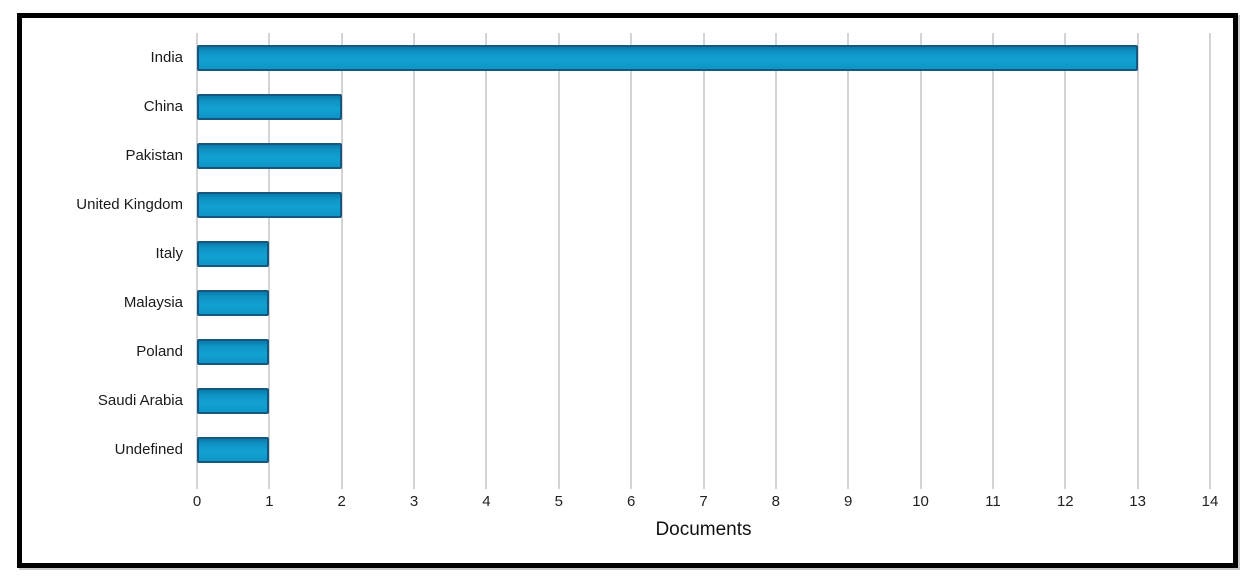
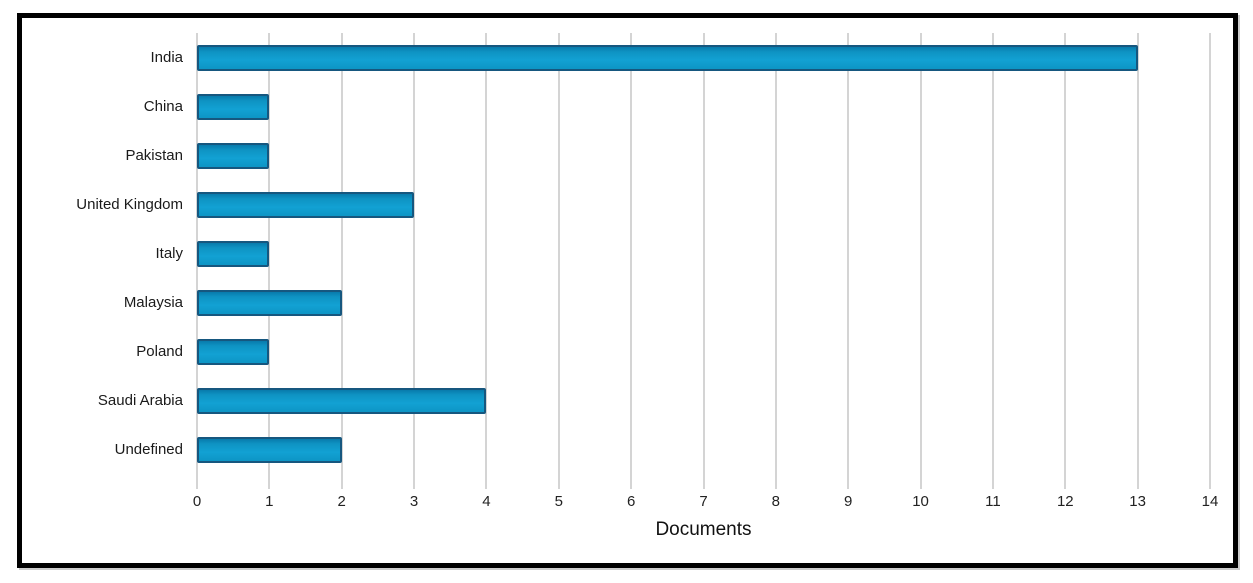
China: 2 -> 1
Pakistan: 2 -> 1
United Kingdom: 2 -> 3
Malaysia: 1 -> 2
Saudi Arabia: 1 -> 4
Undefined: 1 -> 2
